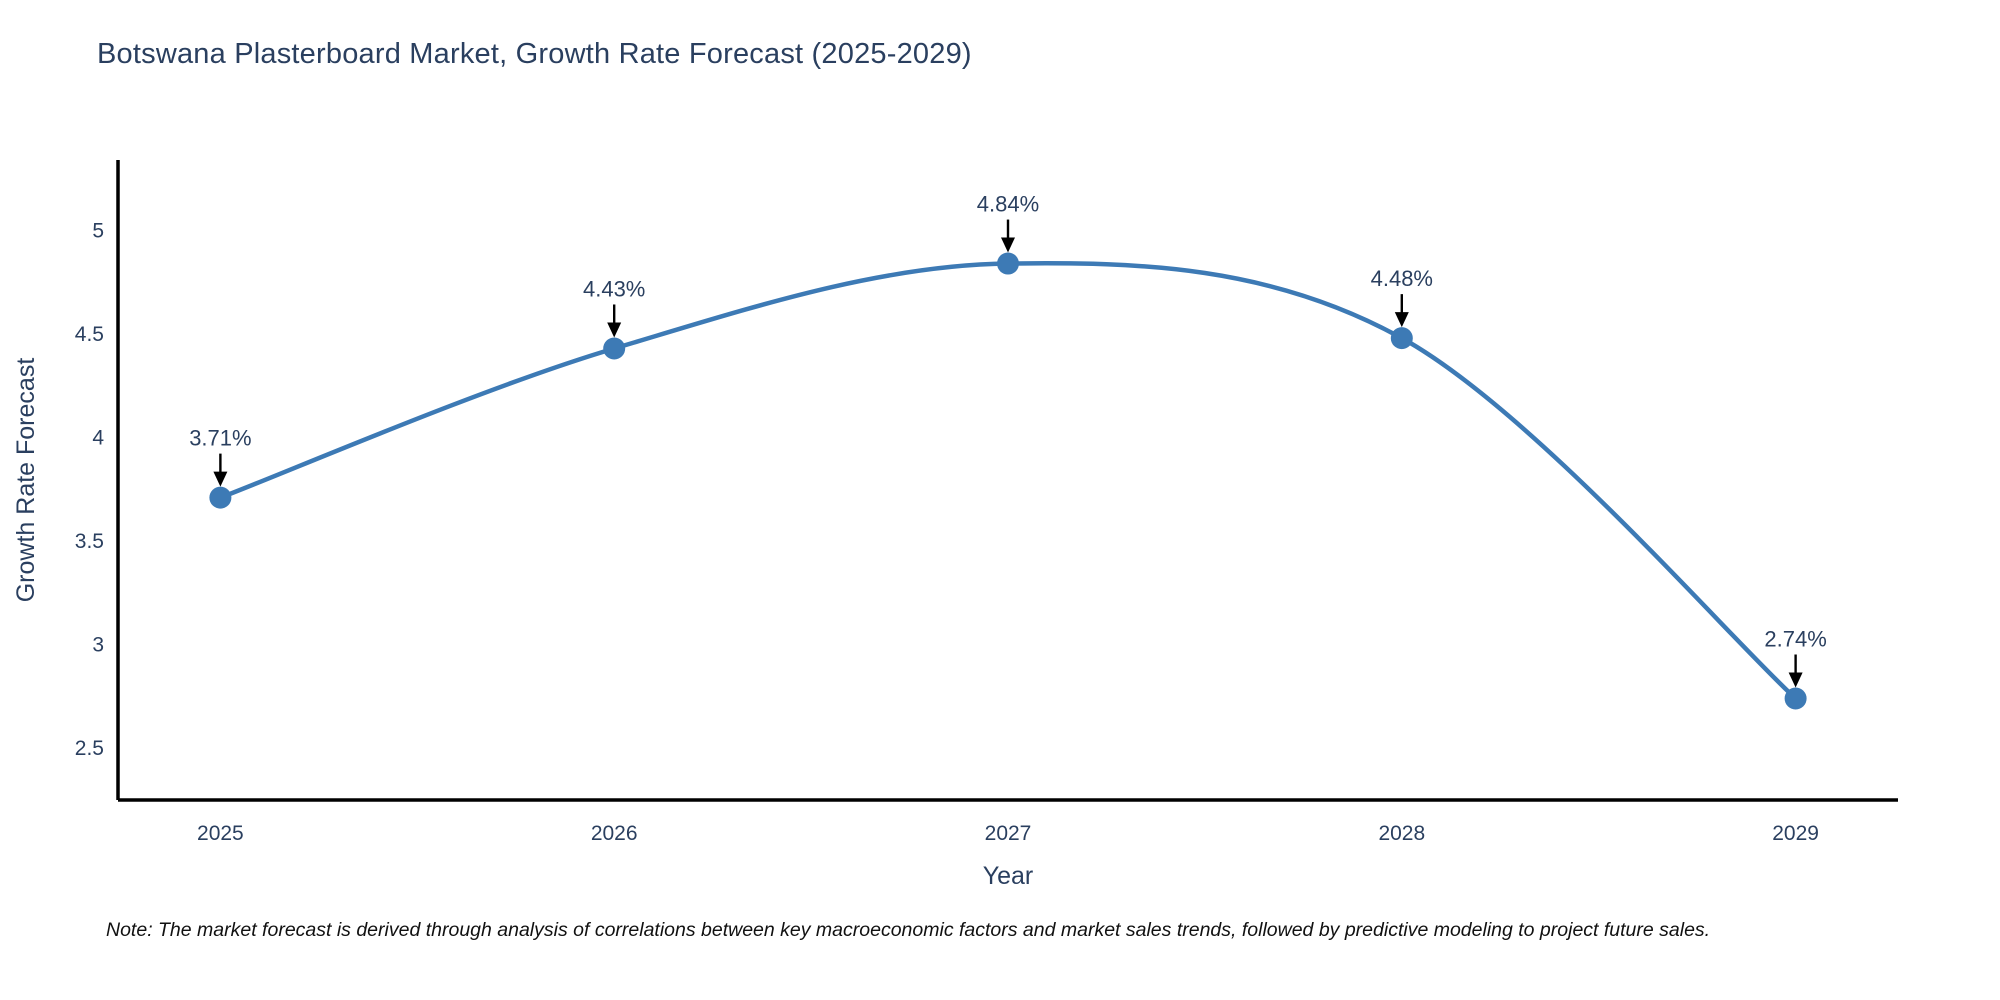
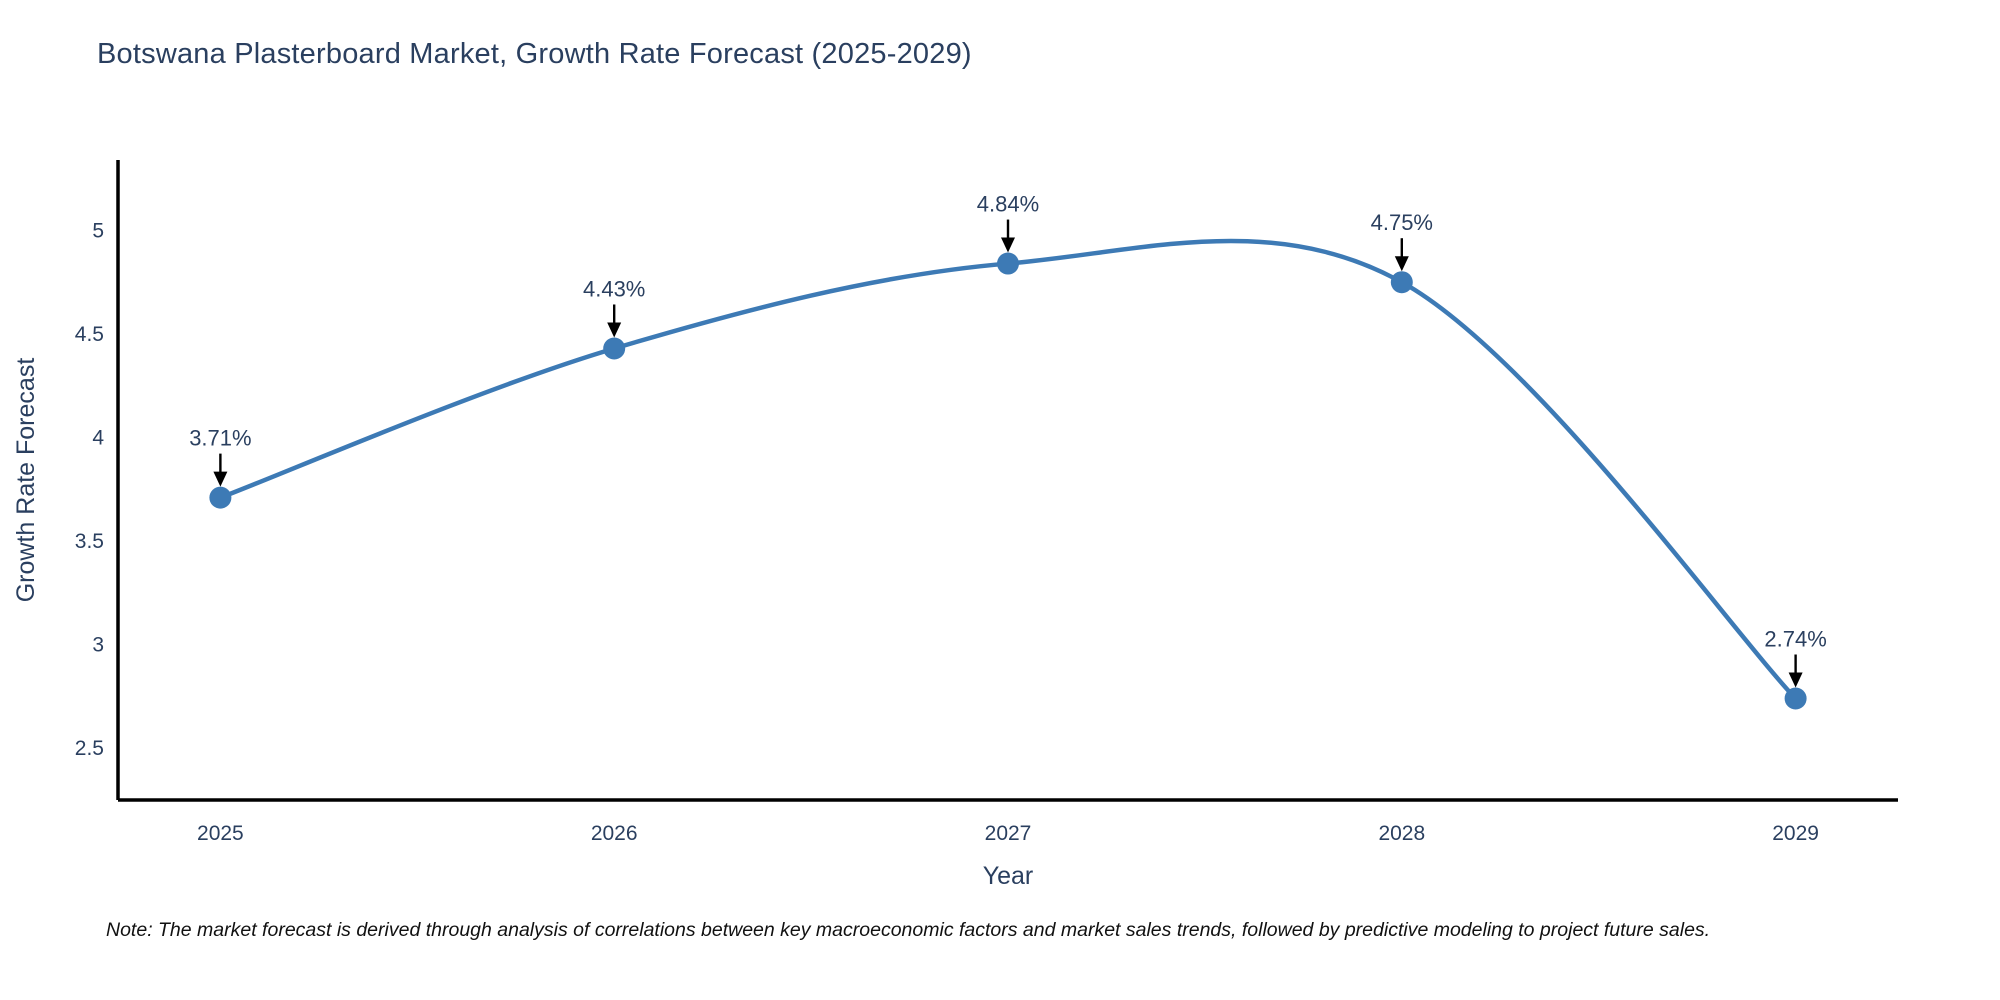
2028: 4.48% -> 4.75%
